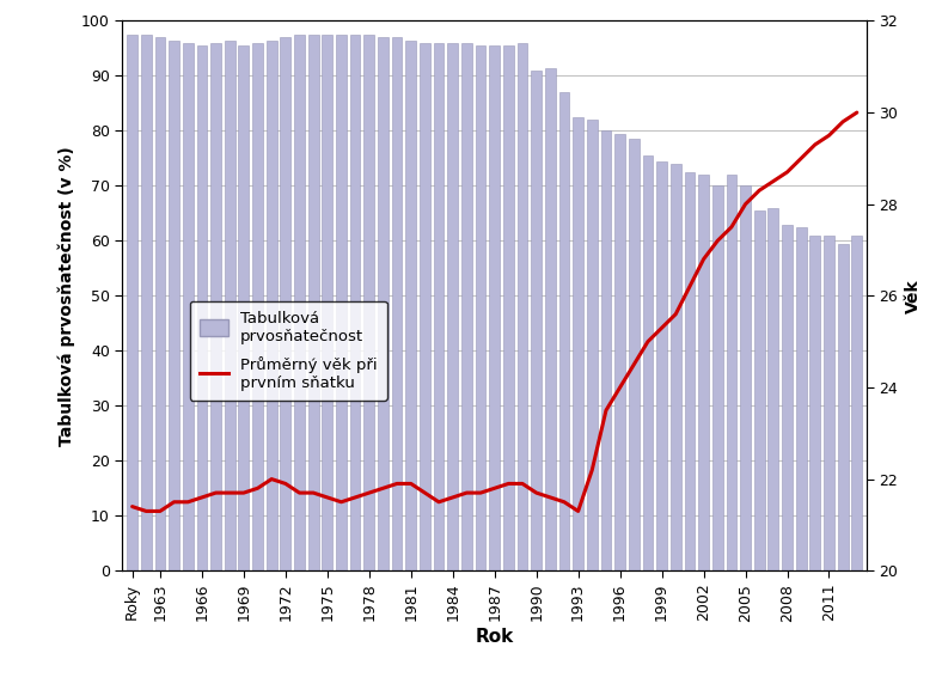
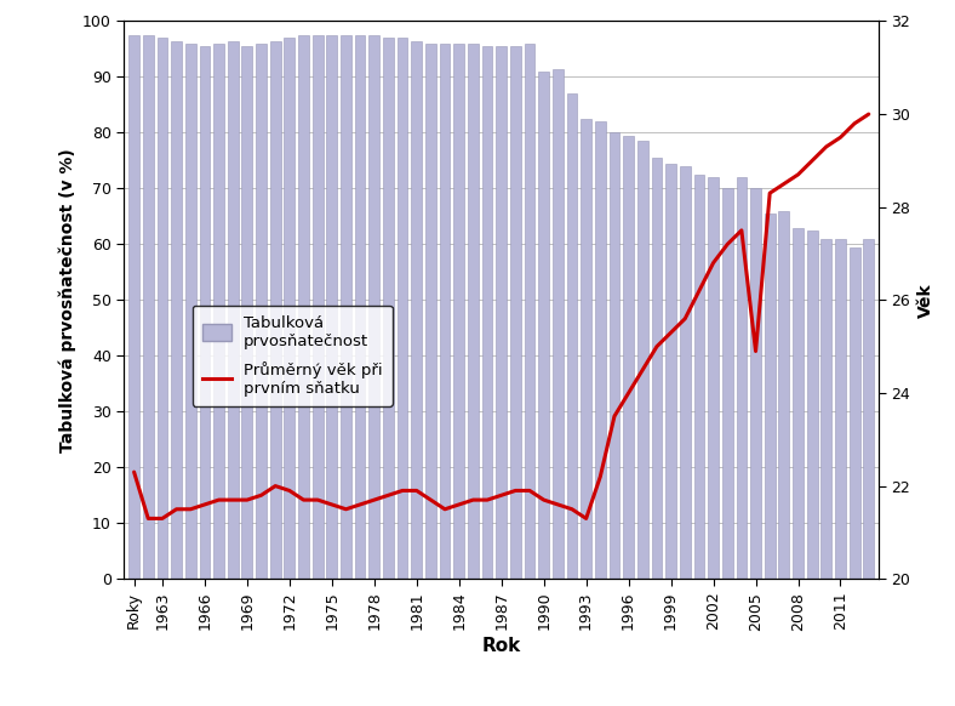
Průměrný věk při prvním sňatku/Roky: 21.4 -> 22.3
Průměrný věk při prvním sňatku/2005: 28.0 -> 24.9
